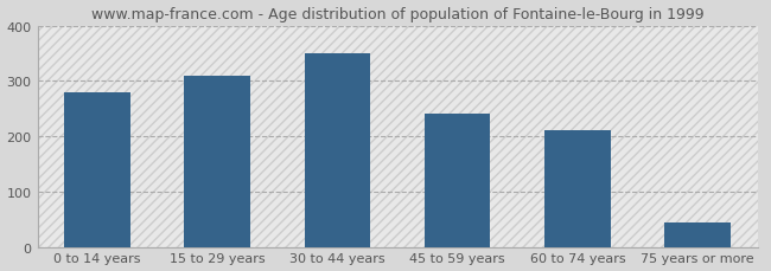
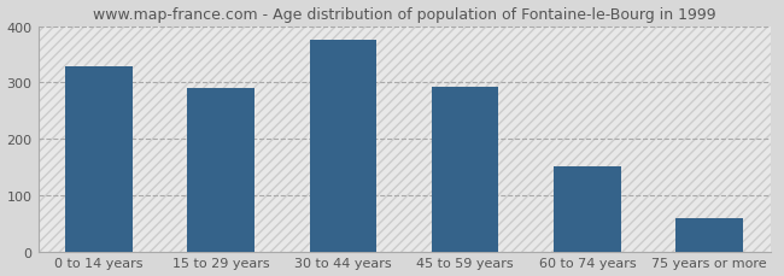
0 to 14 years: 280 -> 328
15 to 29 years: 310 -> 290
30 to 44 years: 350 -> 375
45 to 59 years: 240 -> 293
60 to 74 years: 210 -> 150
75 years or more: 45 -> 58
